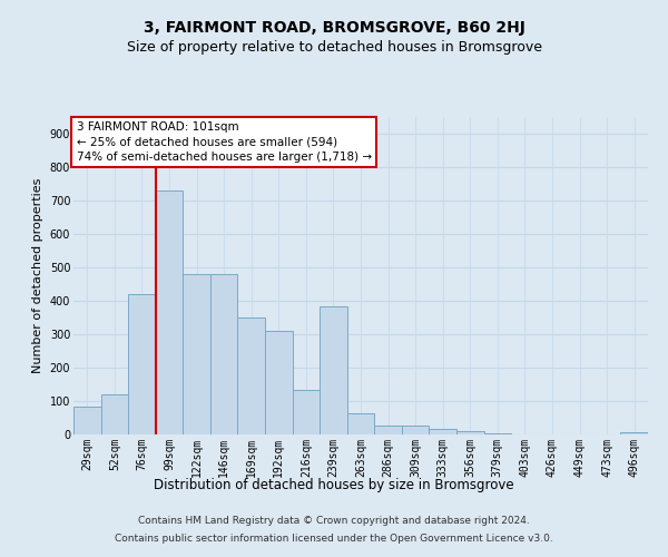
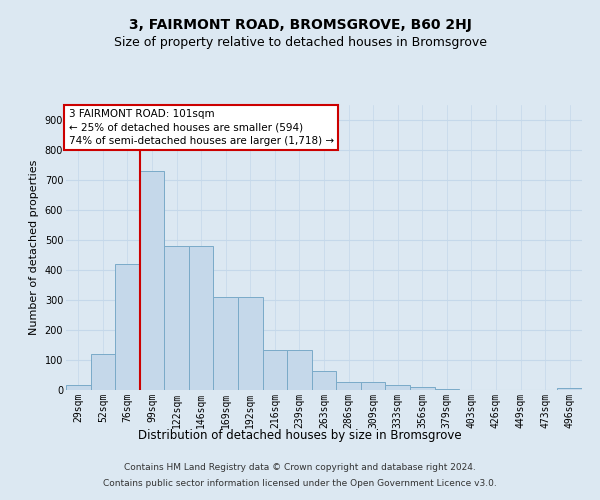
29sqm: 85 -> 18
169sqm: 350 -> 310
239sqm: 385 -> 135
